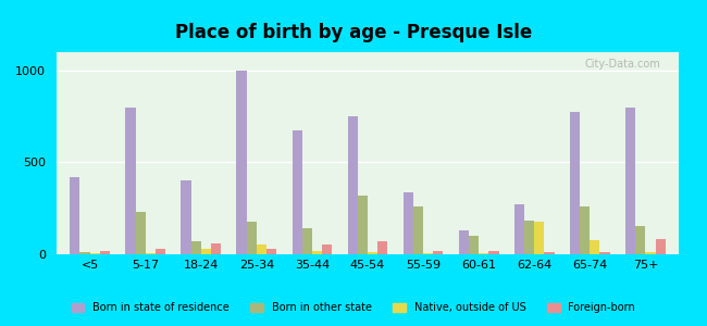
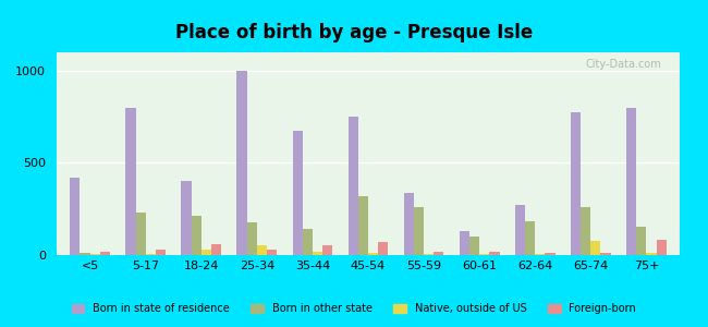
Born in other state/18-24: 70 -> 210
Native, outside of US/62-64: 180 -> 0
